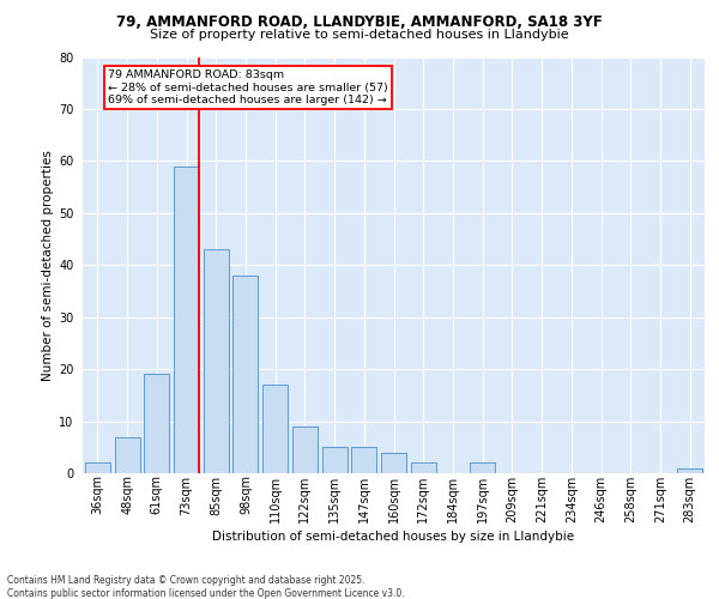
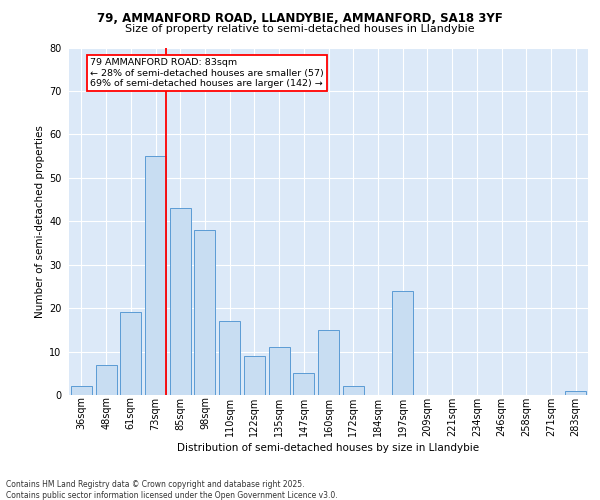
73sqm: 59 -> 55
135sqm: 5 -> 11
160sqm: 4 -> 15
197sqm: 2 -> 24
